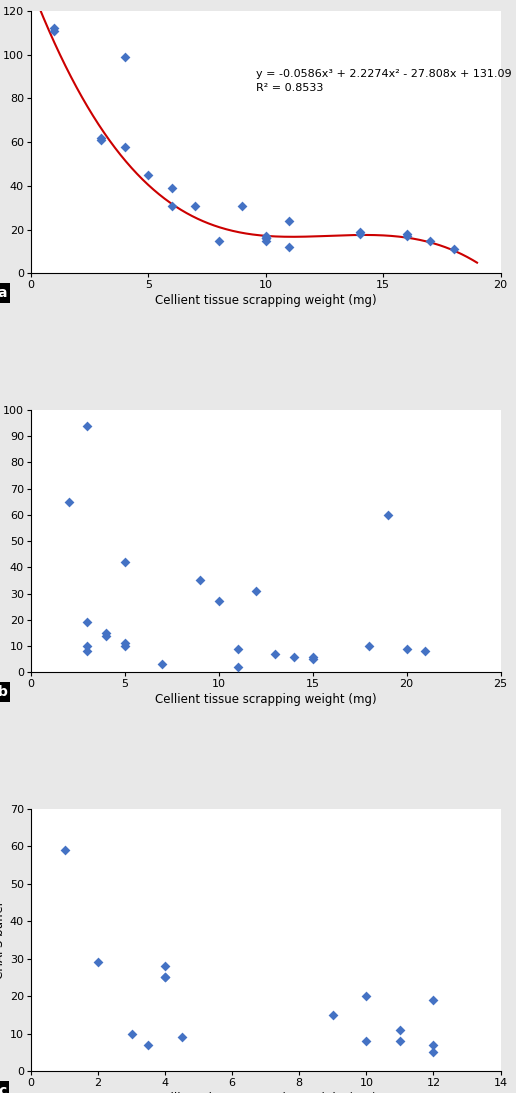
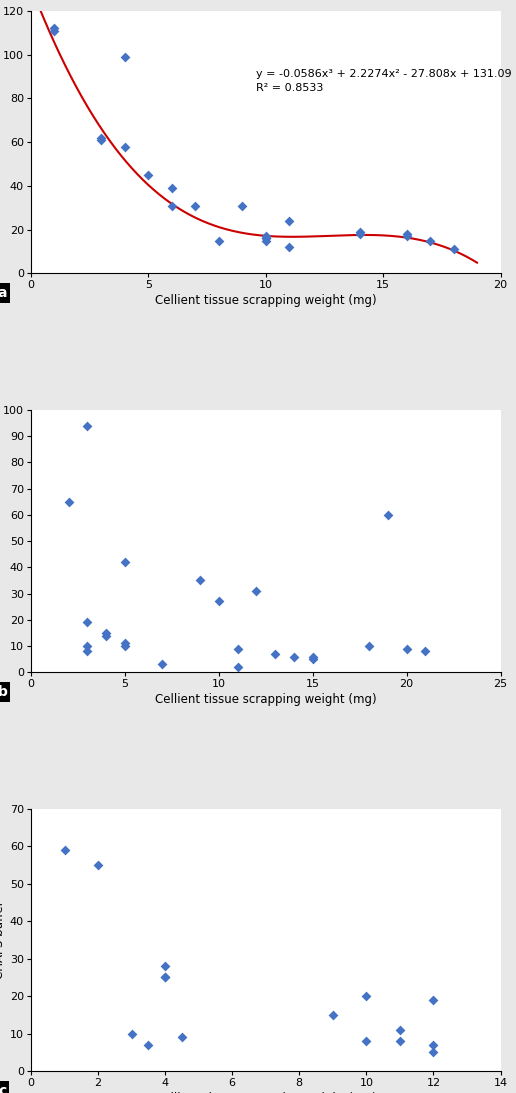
2: 29 -> 55
